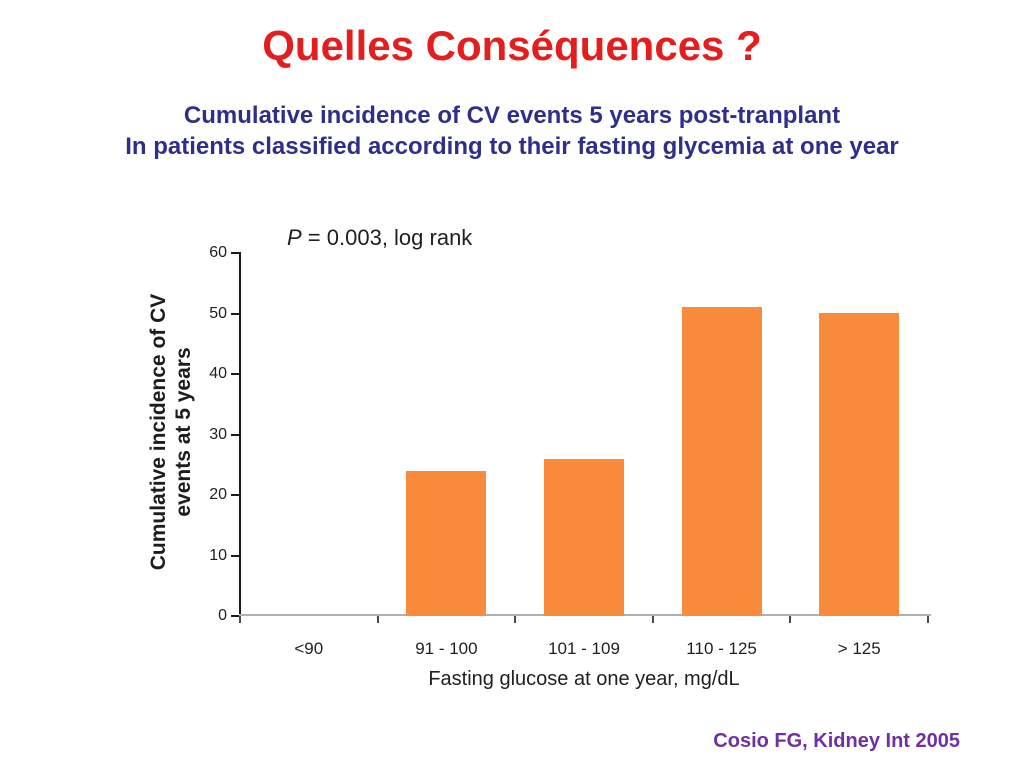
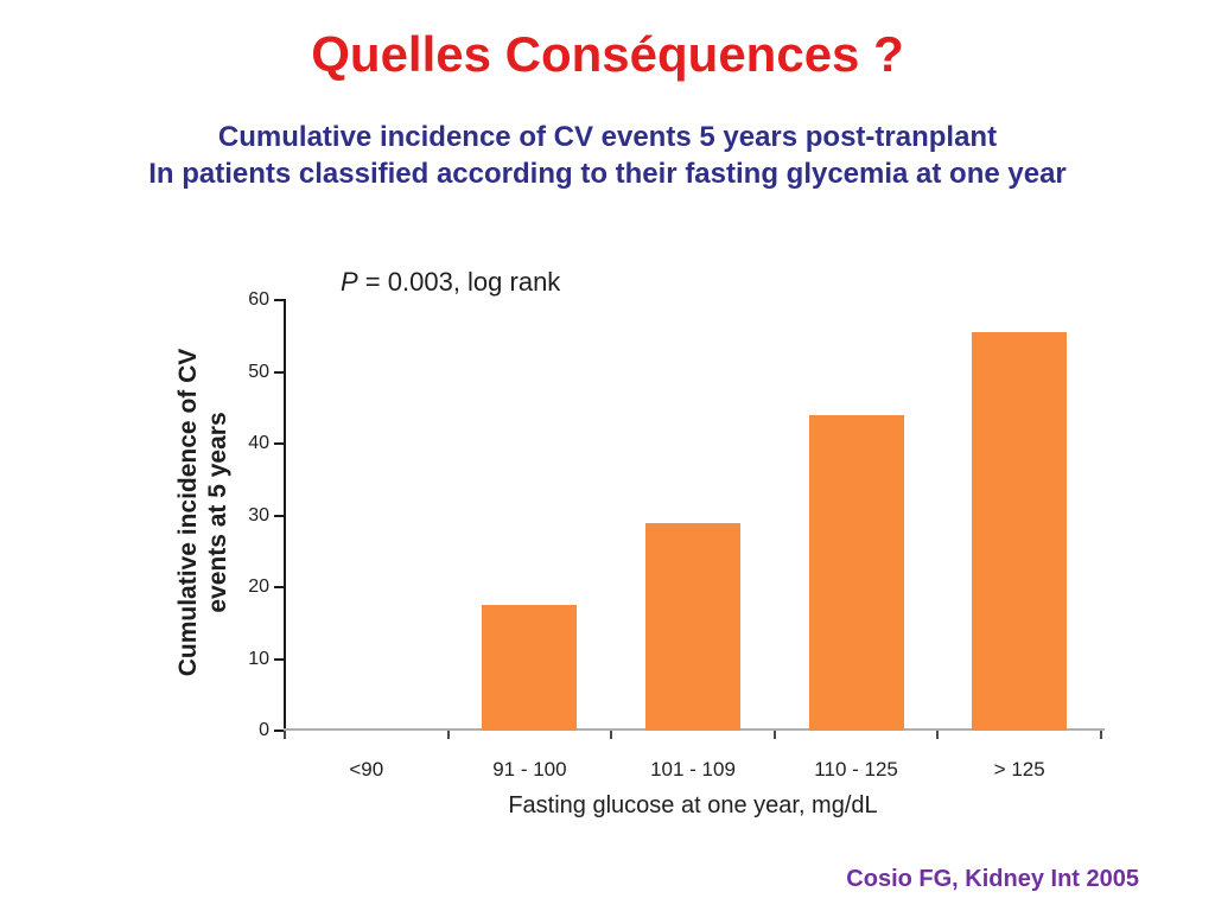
91 - 100: 24 -> 18
101 - 109: 26 -> 29
110 - 125: 51 -> 44
> 125: 50 -> 56
